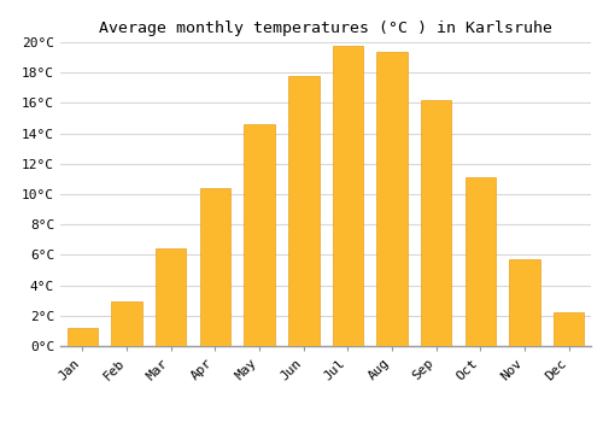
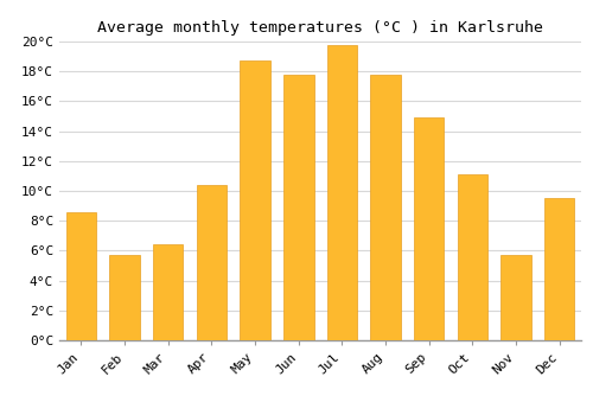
Jan: 1.2°C -> 8.6°C
Feb: 2.9°C -> 5.7°C
May: 14.6°C -> 18.7°C
Aug: 19.4°C -> 17.8°C
Sep: 16.2°C -> 14.9°C
Dec: 2.2°C -> 9.5°C
